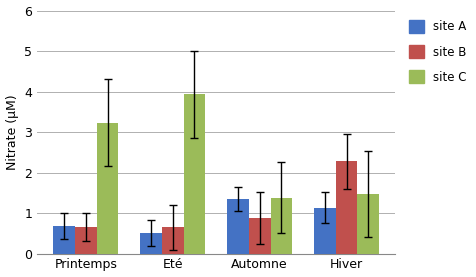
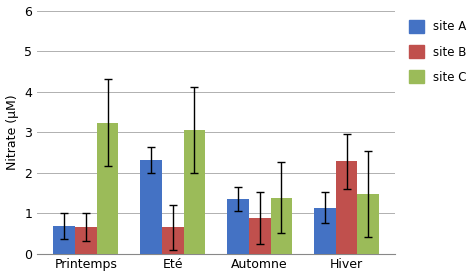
site A/Eté: 0.50 -> 2.30
site C/Eté: 3.93 -> 3.05
